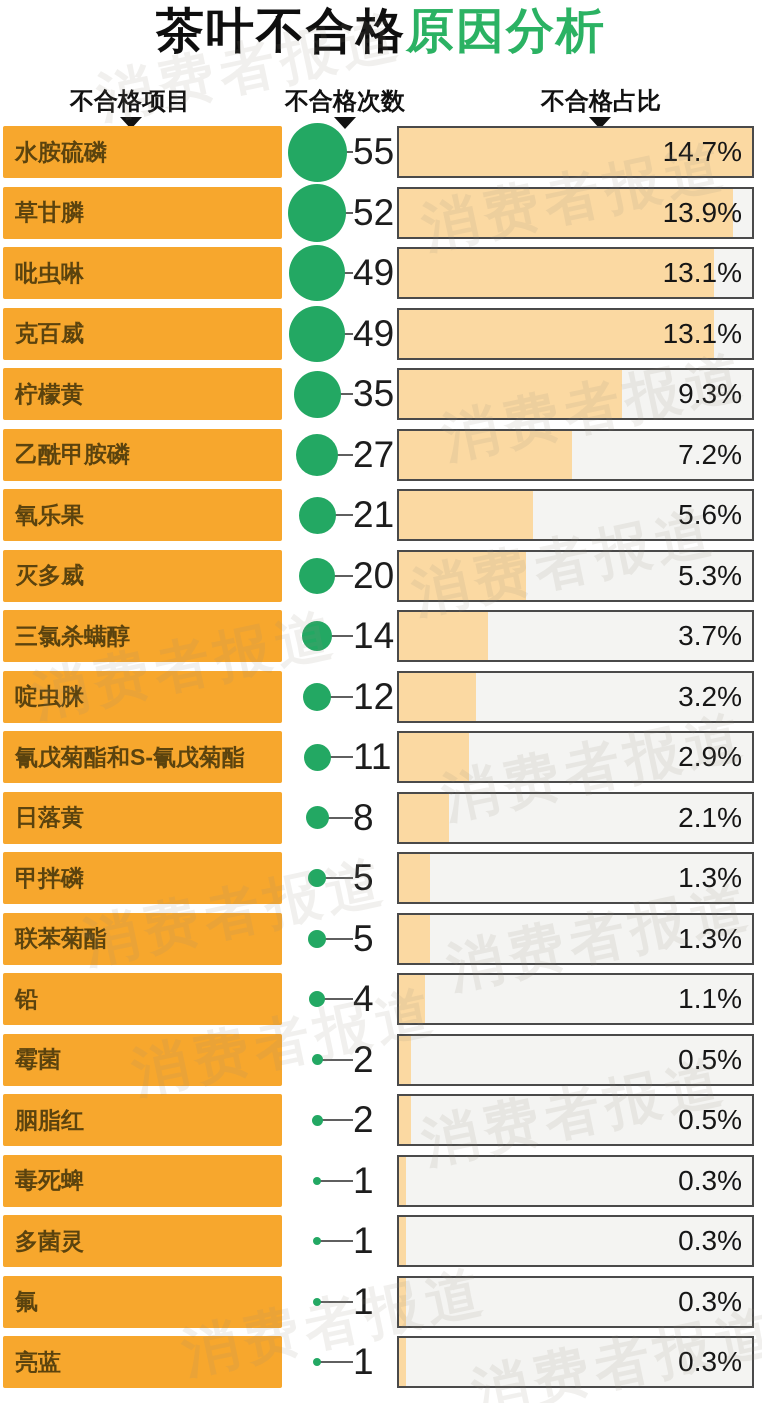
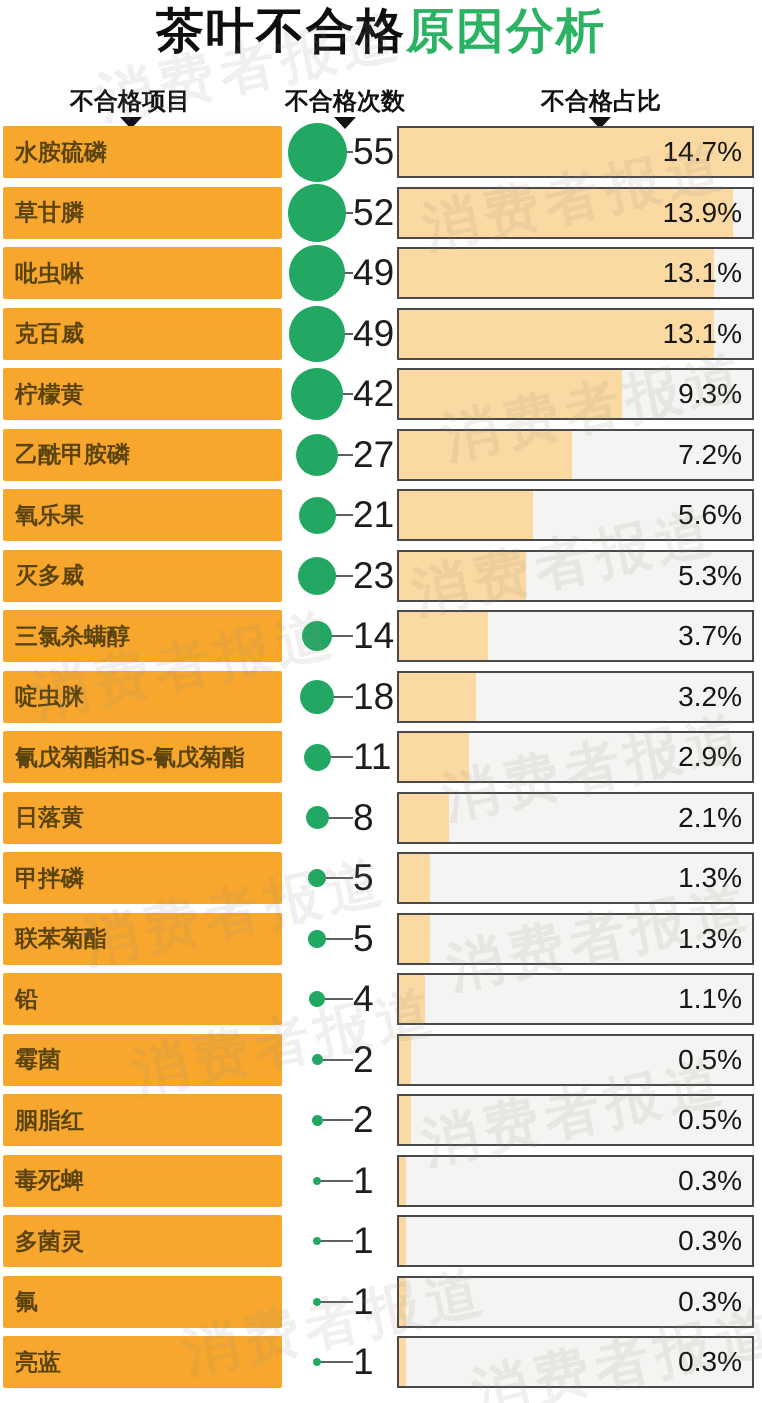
不合格次数/柠檬黄: 35 -> 42
不合格次数/灭多威: 20 -> 23
不合格次数/啶虫脒: 12 -> 18
